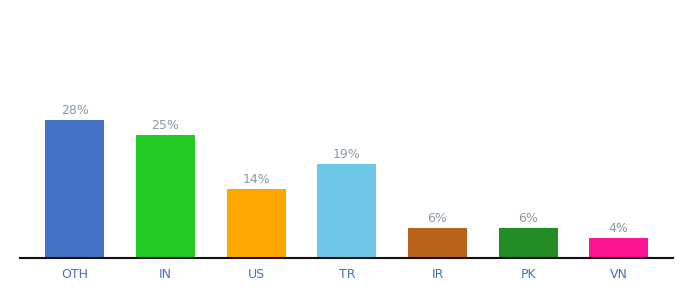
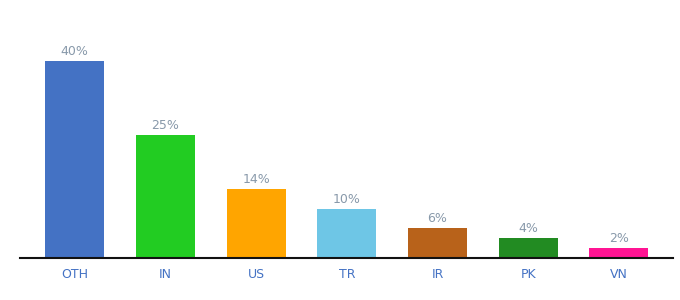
OTH: 28% -> 40%
TR: 19% -> 10%
PK: 6% -> 4%
VN: 4% -> 2%
